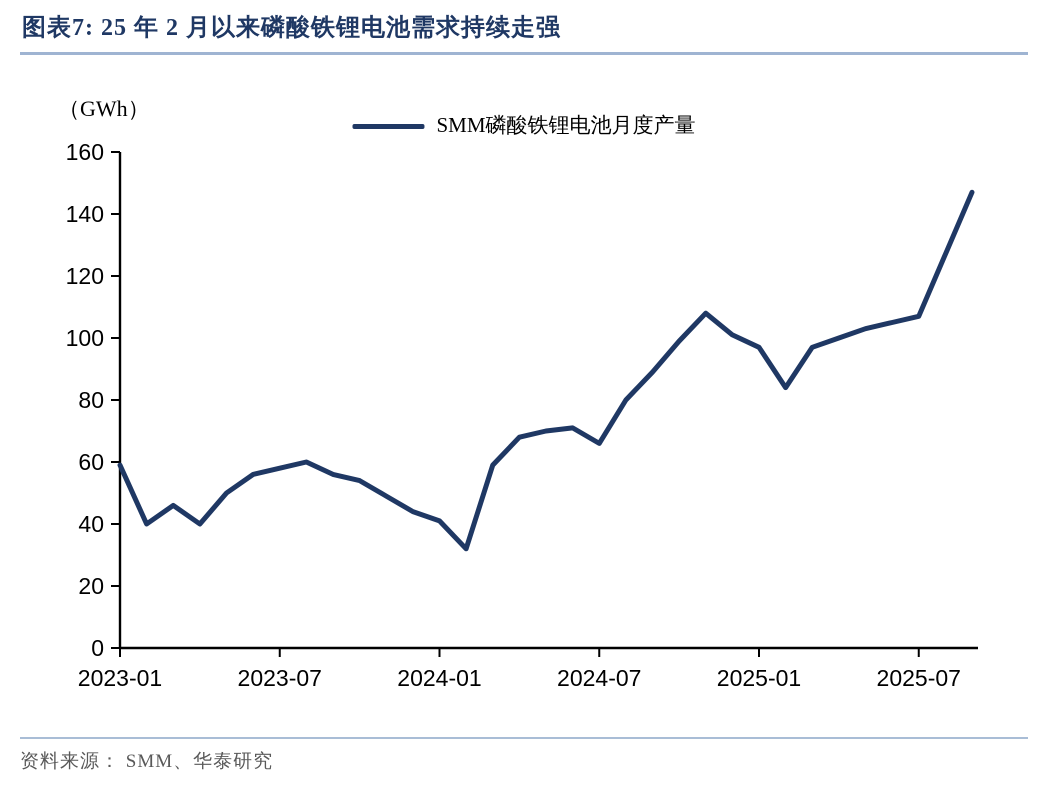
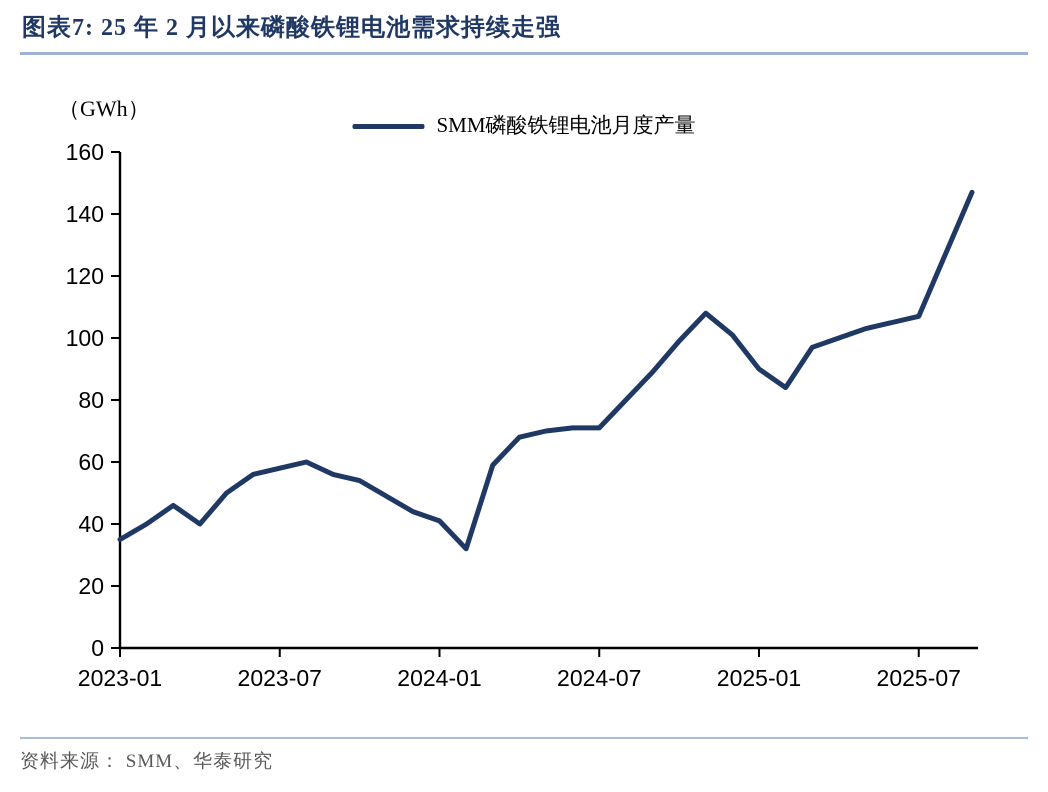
2023-01: 59 -> 35
2024-07: 66 -> 71
2025-01: 97 -> 90
